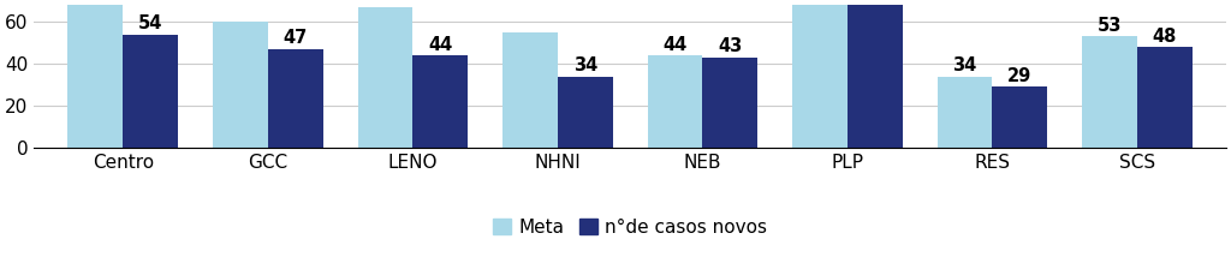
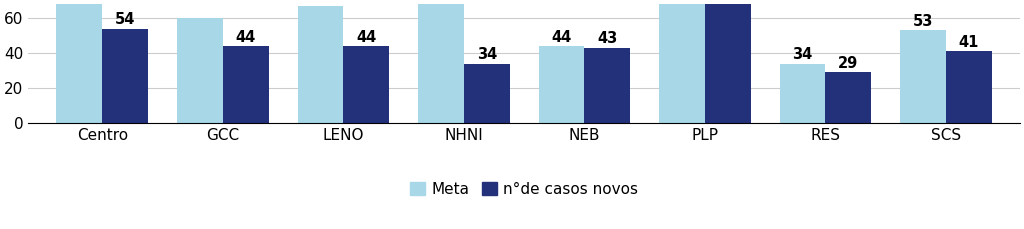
n°de casos novos/GCC: 47 -> 44
Meta/NHNI: 55 -> 68
n°de casos novos/SCS: 48 -> 41
